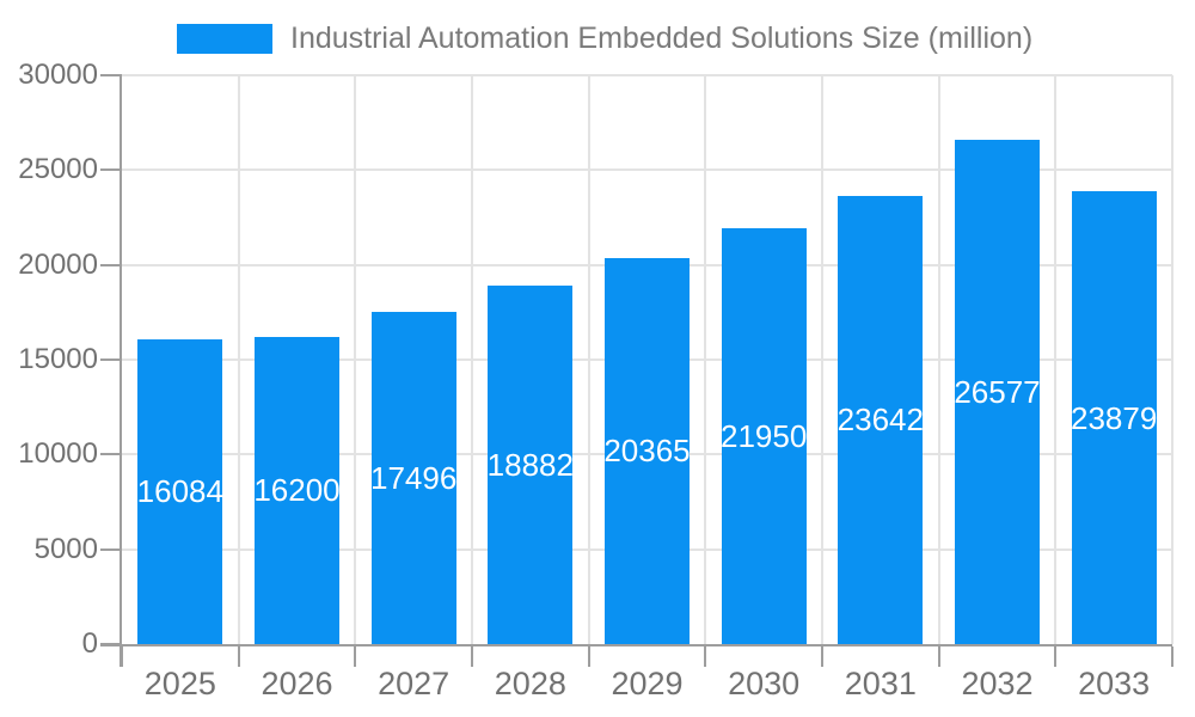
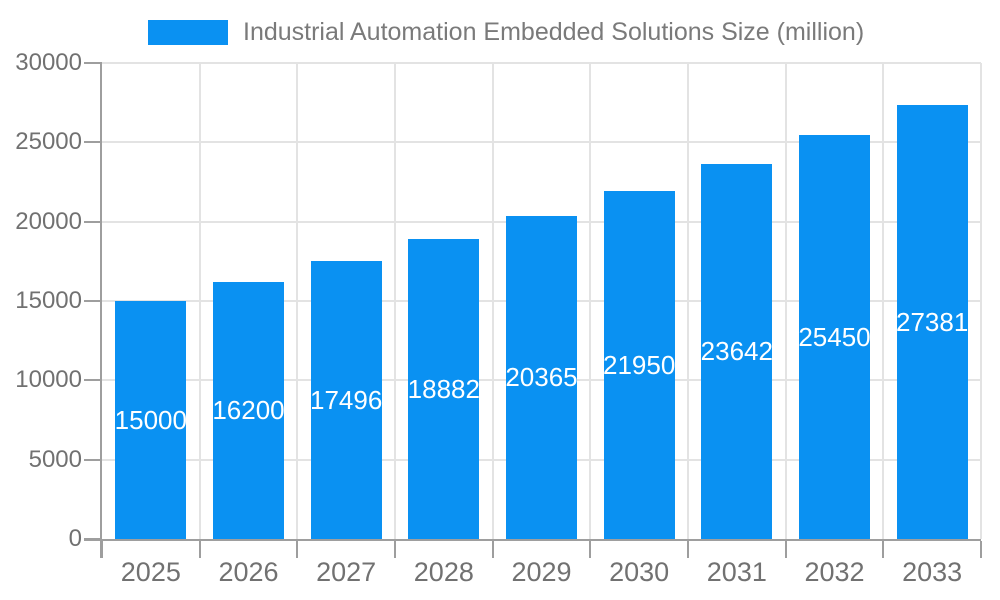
2025: 16084 -> 15000
2032: 26577 -> 25450
2033: 23879 -> 27381
